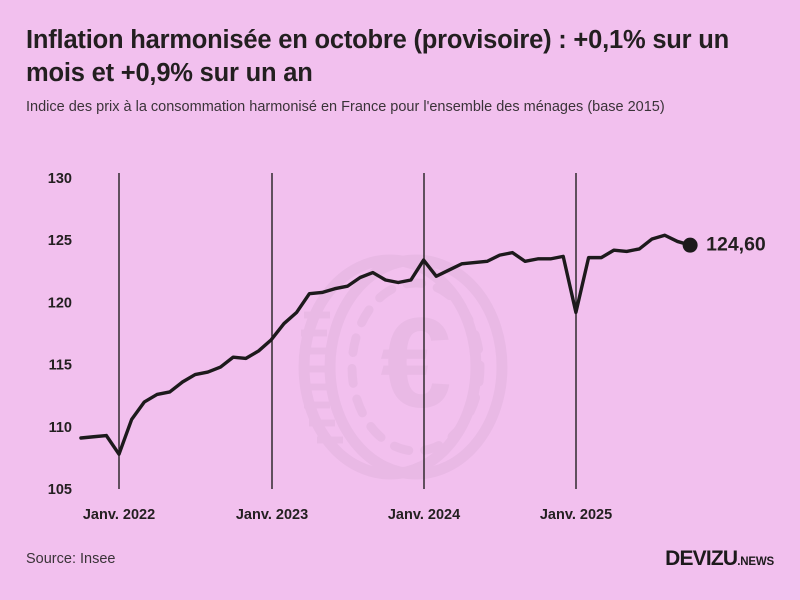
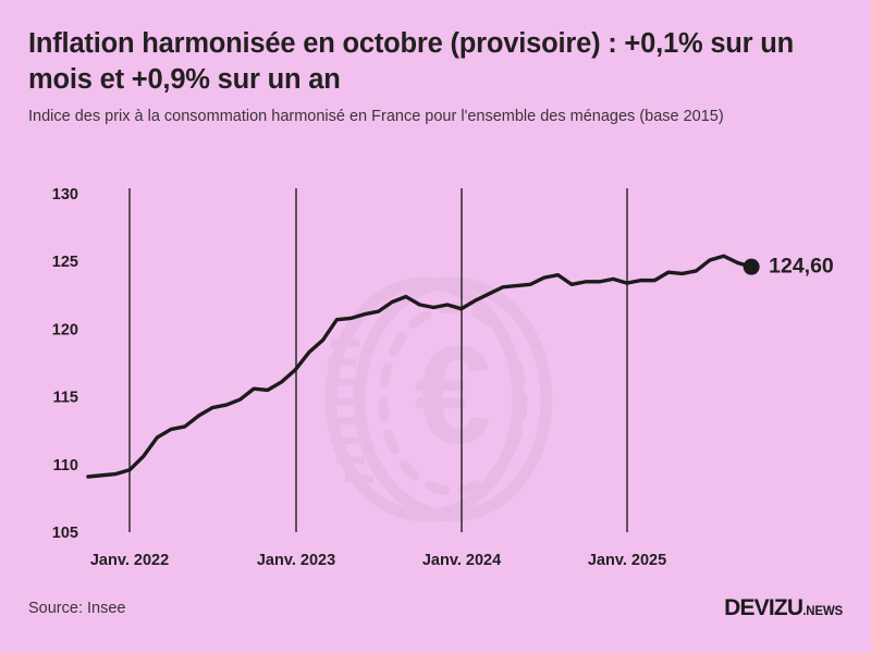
Janv. 2022: 107.8 -> 109.6
Janv. 2024: 123.4 -> 121.5
Janv. 2025: 119.2 -> 123.4
